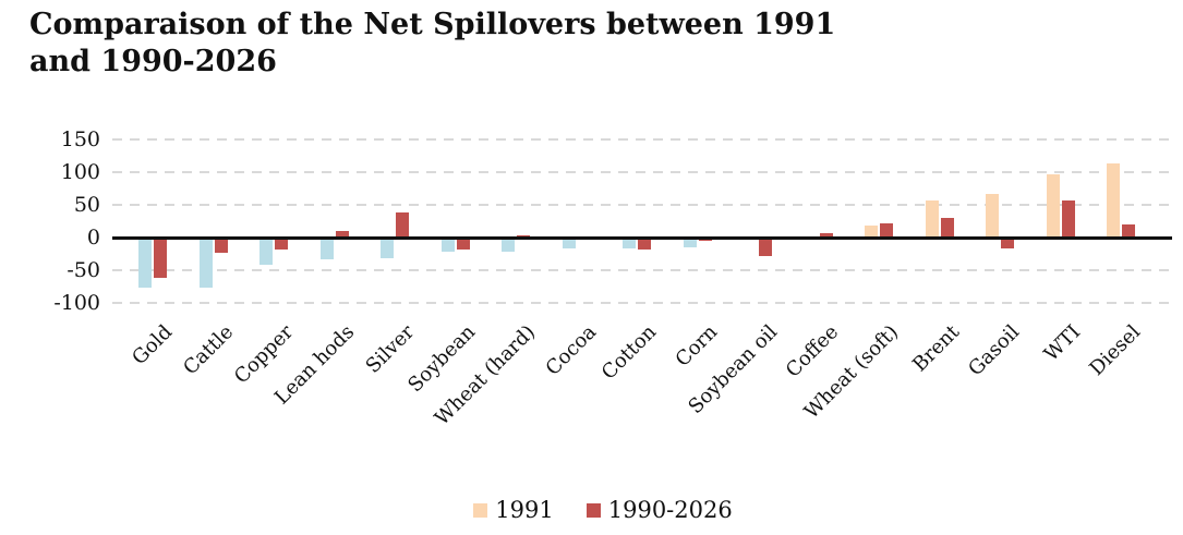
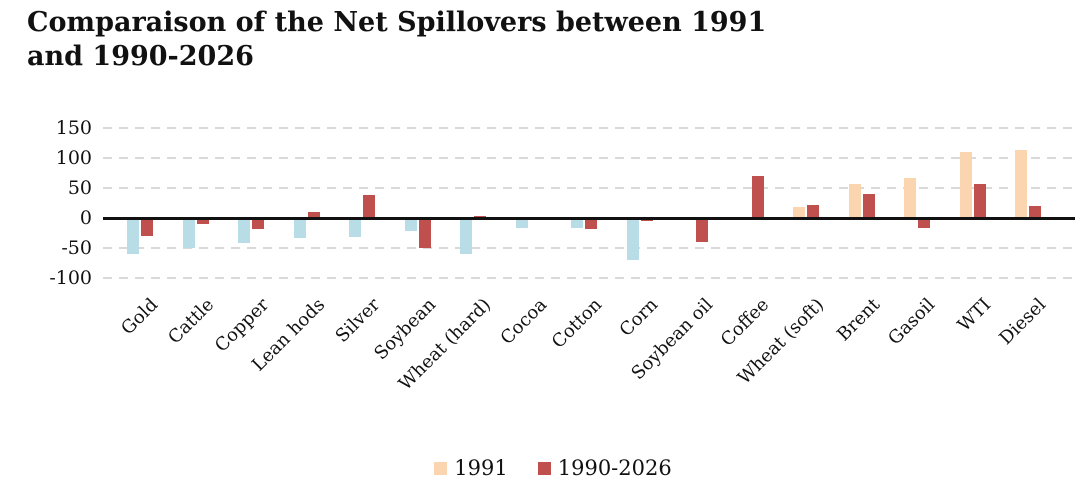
1991/Gold: -80 -> -60
1990-2026/Gold: -60 -> -30
1991/Cattle: -80 -> -50
1990-2026/Cattle: -20 -> -10
1990-2026/Soybean: -20 -> -50
1991/Wheat (hard): -20 -> -60
1991/Corn: -20 -> -70
1990-2026/Soybean oil: -30 -> -40
1990-2026/Coffee: 10 -> 70
1990-2026/Brent: 30 -> 40
1991/WTI: 100 -> 110
